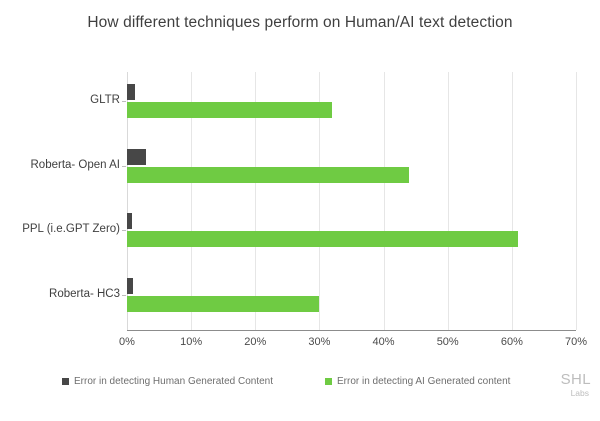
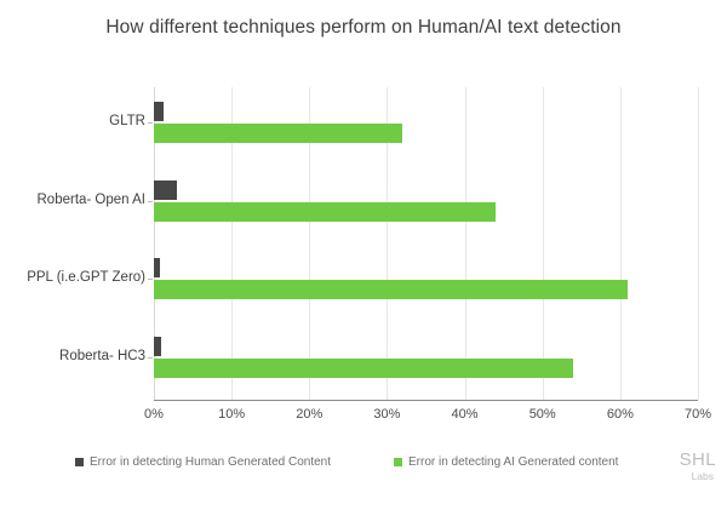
Error in detecting AI Generated content/Roberta- HC3: 30% -> 54%
